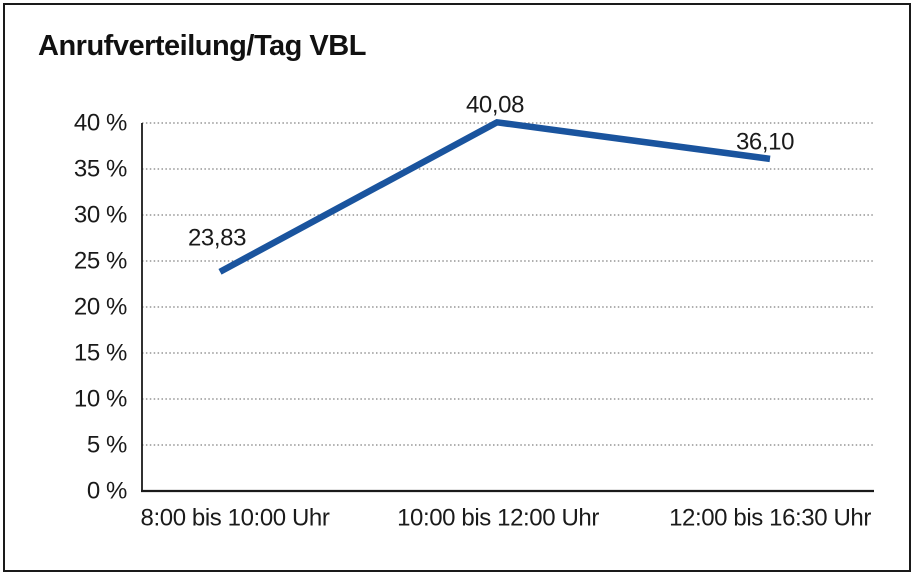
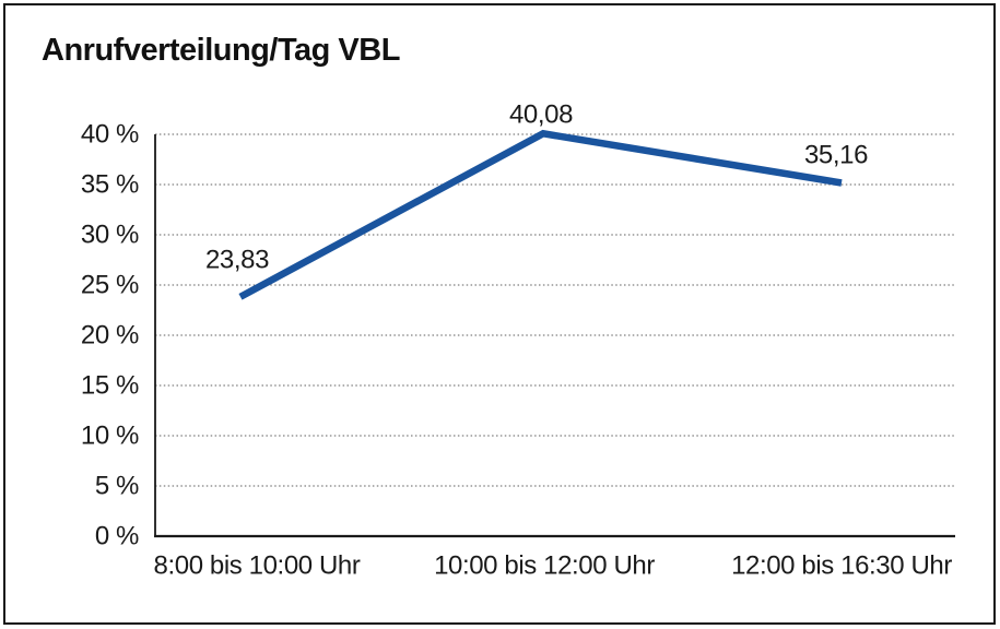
12:00 bis 16:30 Uhr: 36,10 -> 35,16
